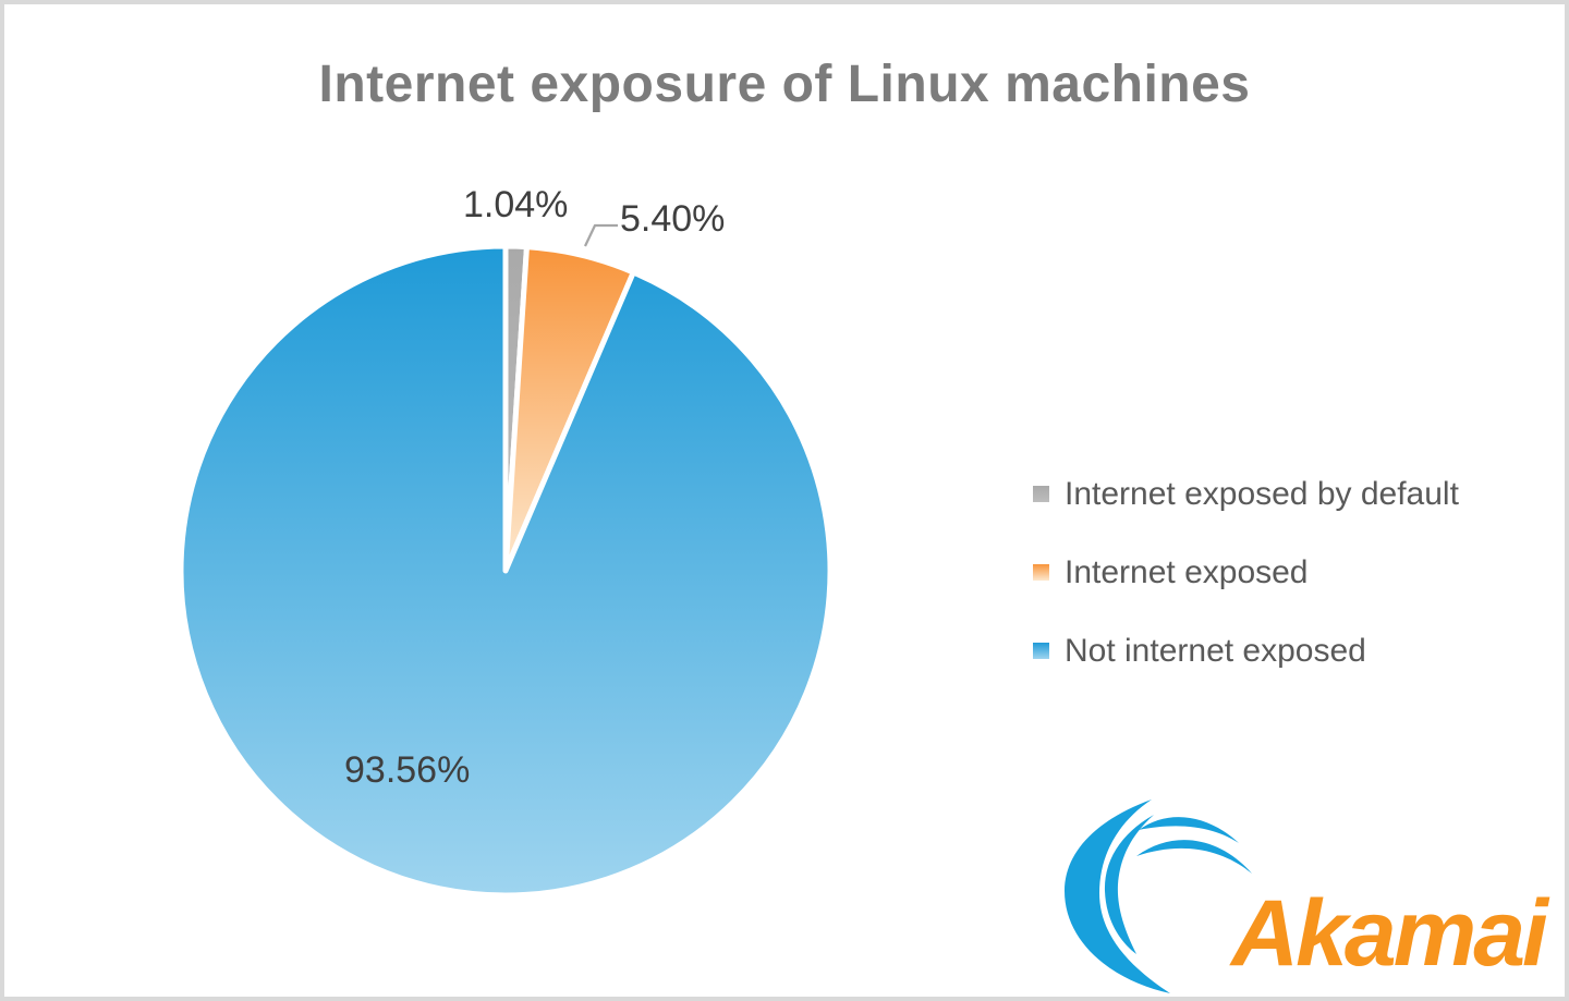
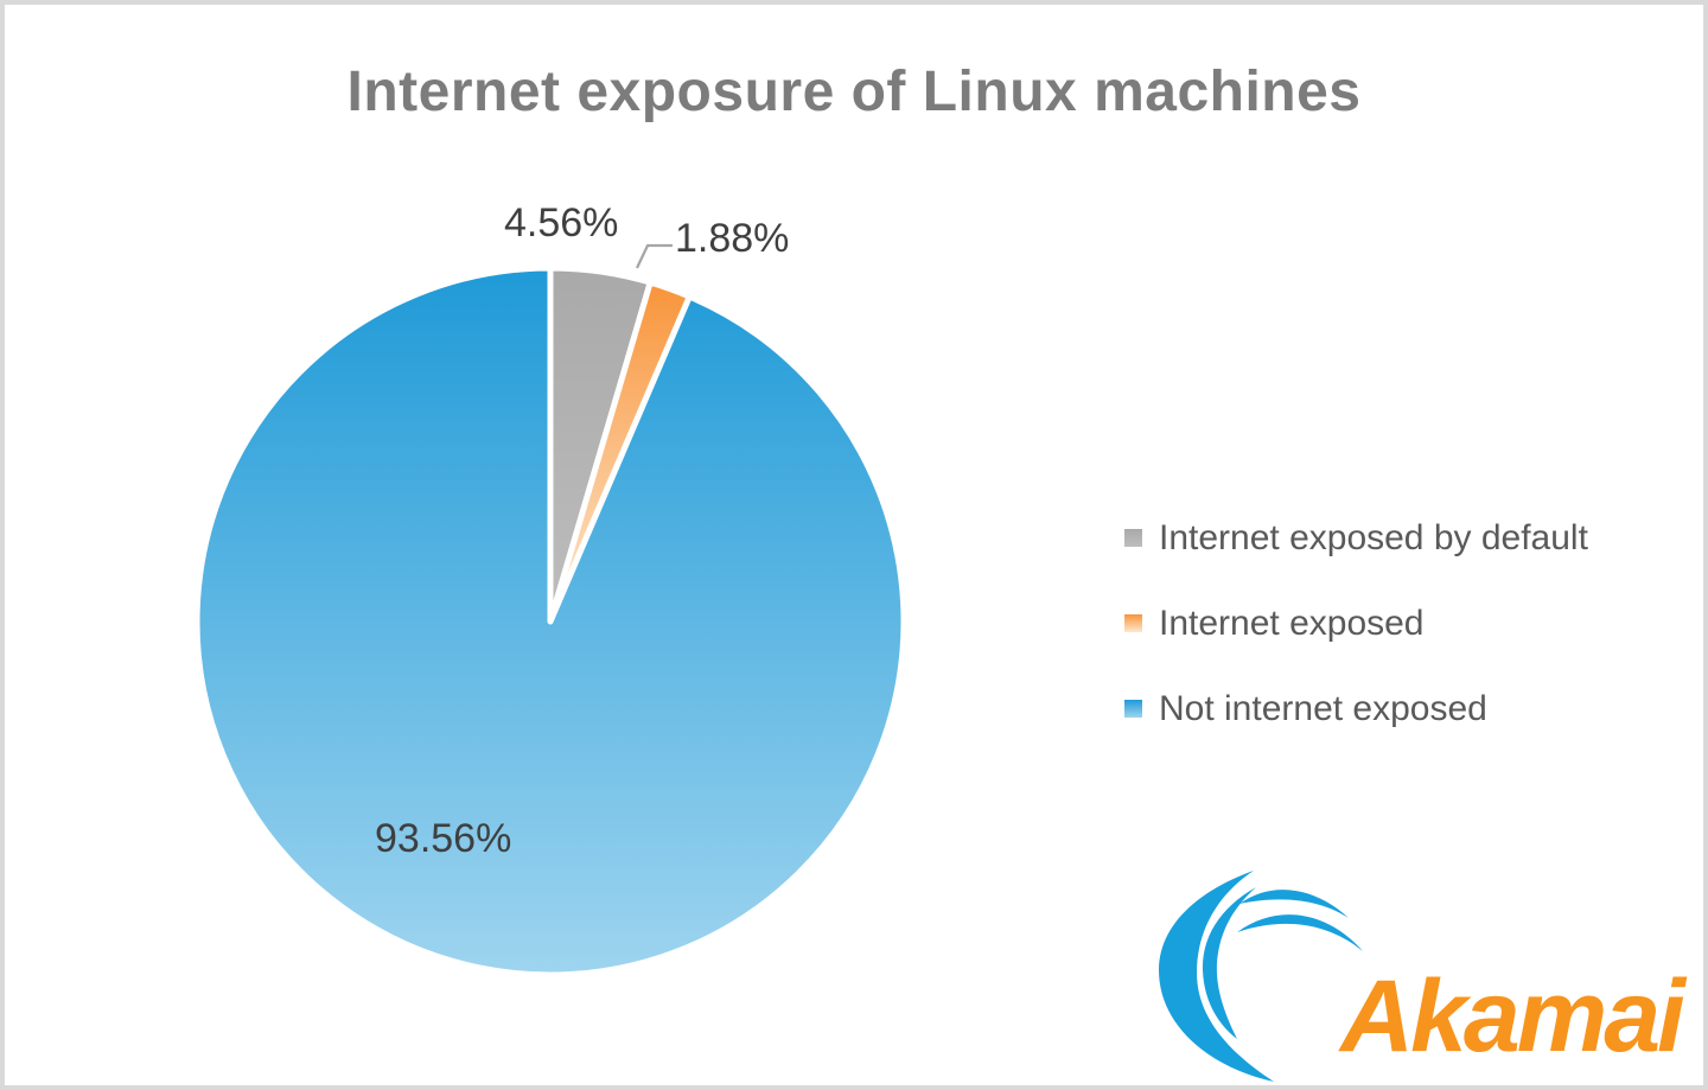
Internet exposed by default: 1.04% -> 4.56%
Internet exposed: 5.40% -> 1.88%
